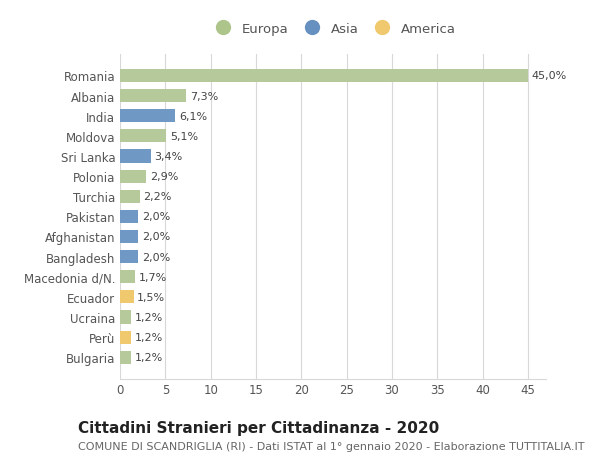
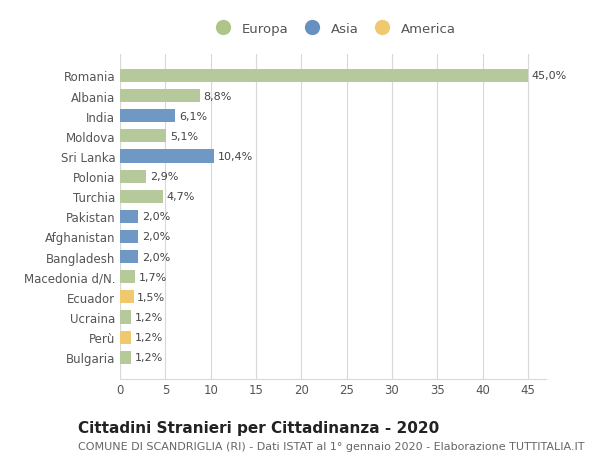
Albania: 7,3% -> 8,8%
Sri Lanka: 3,4% -> 10,4%
Turchia: 2,2% -> 4,7%
